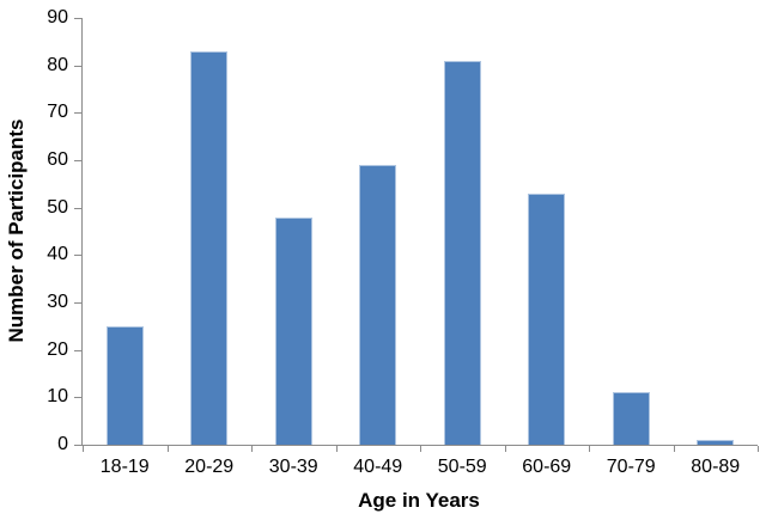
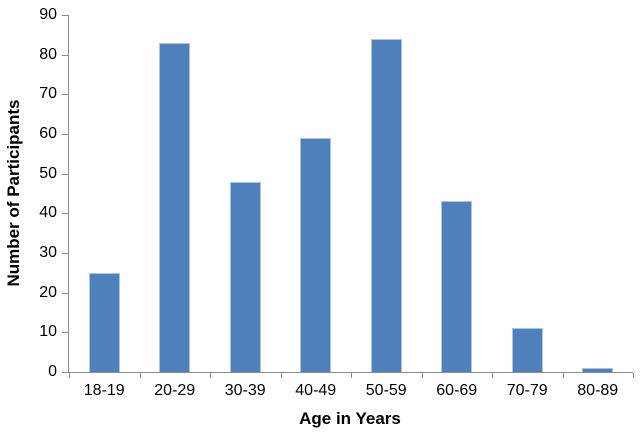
50-59: 81 -> 84
60-69: 53 -> 43
